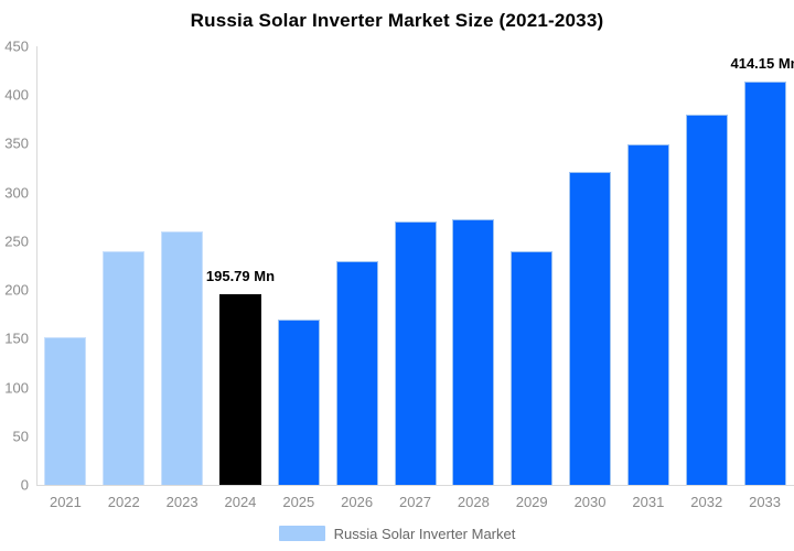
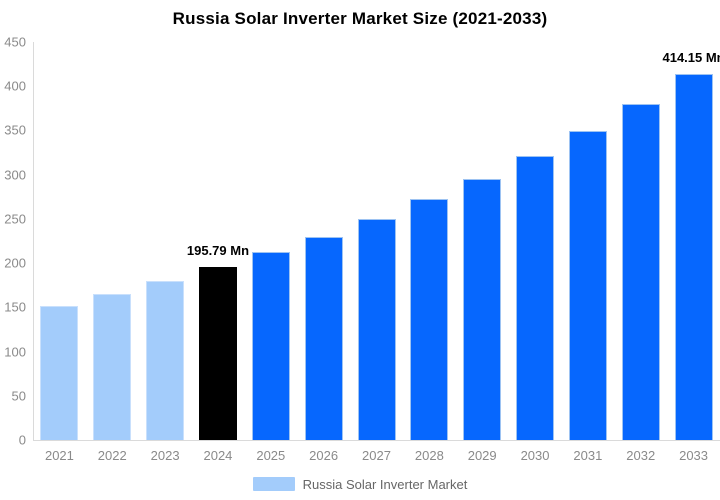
2022: 240 -> 160
2023: 260 -> 180
2025: 170 -> 210
2027: 270 -> 250
2029: 240 -> 300
